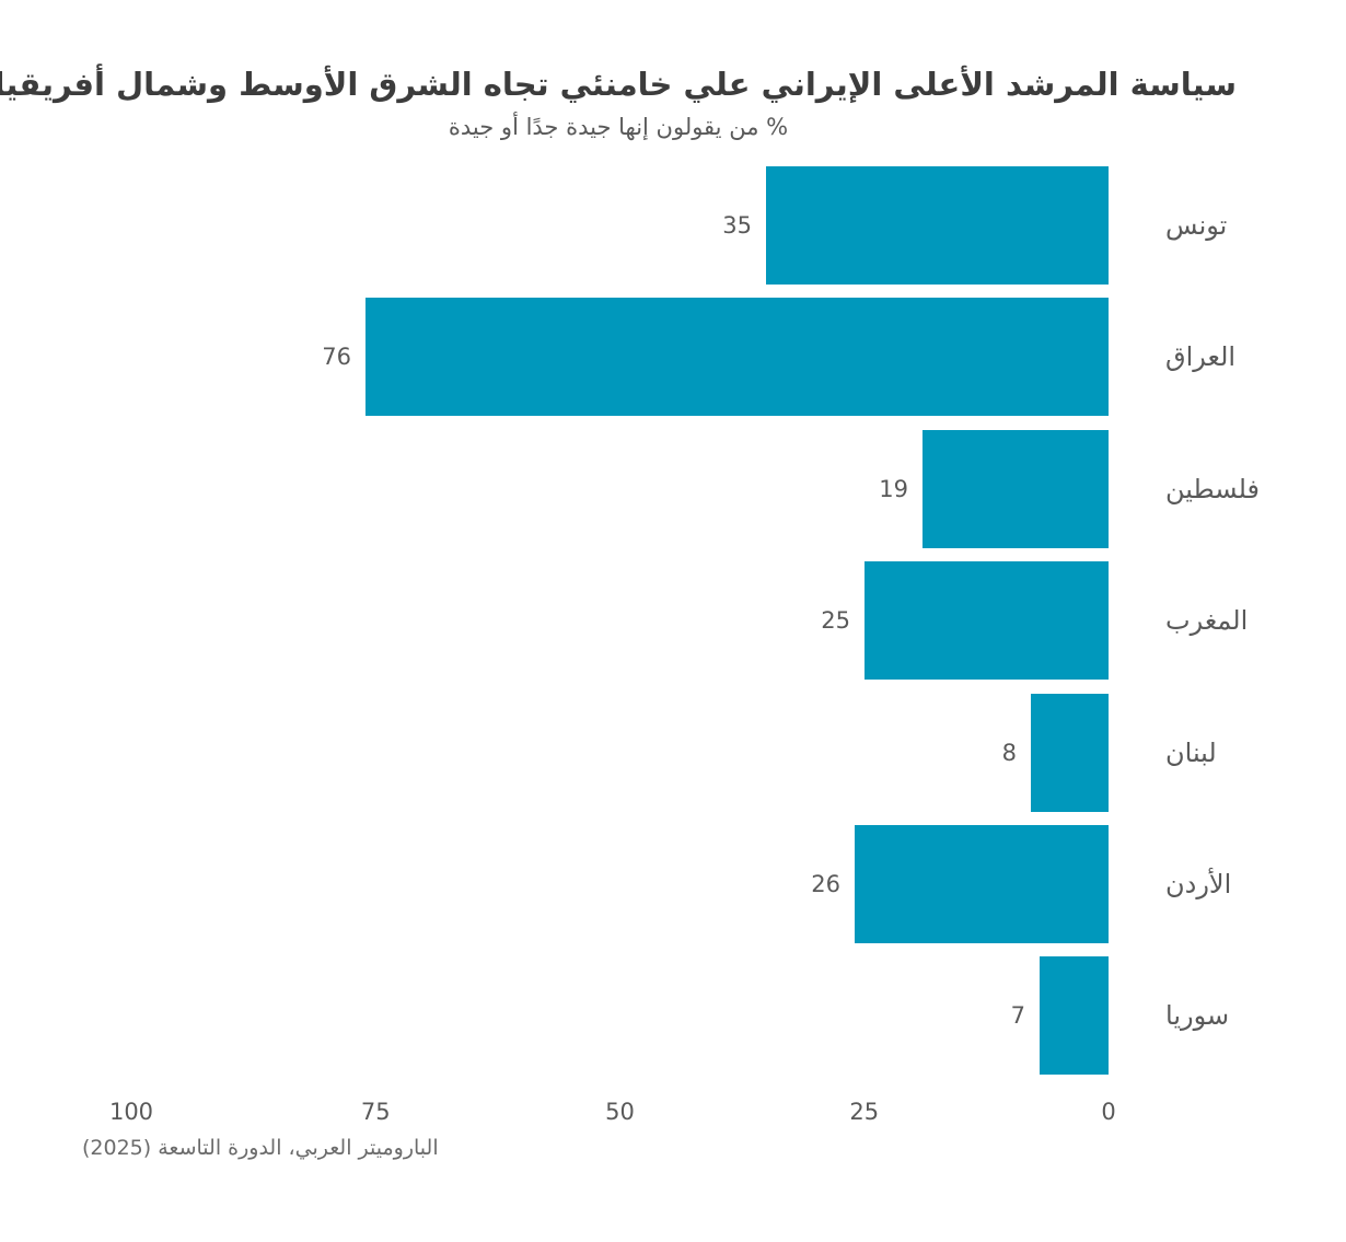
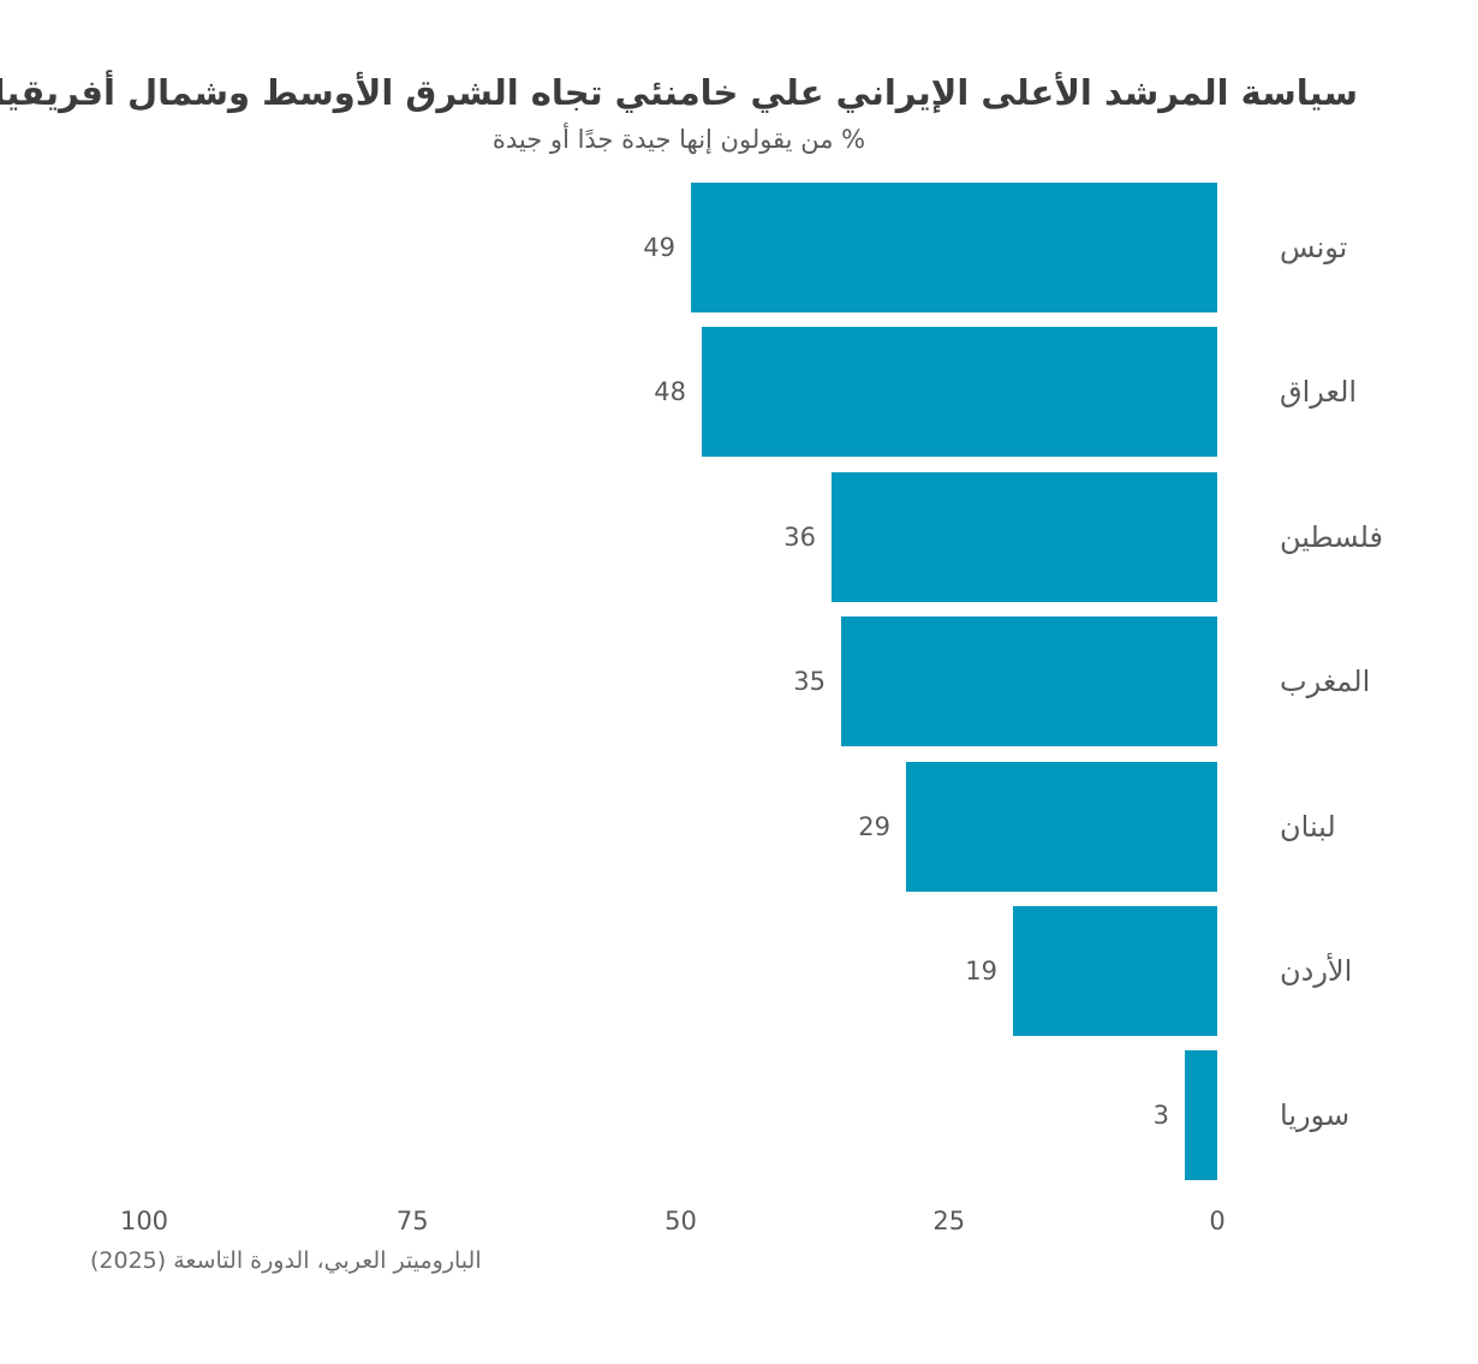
تونس: 35 -> 49
العراق: 76 -> 48
فلسطين: 19 -> 36
المغرب: 25 -> 35
لبنان: 8 -> 29
الأردن: 26 -> 19
سوريا: 7 -> 3
